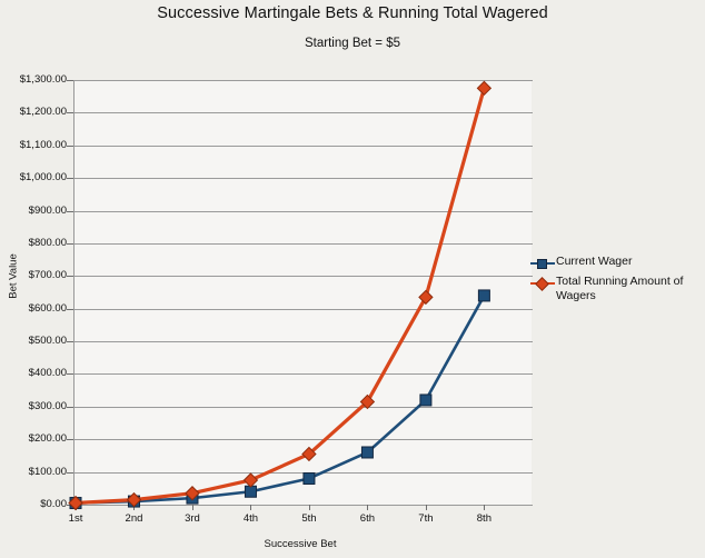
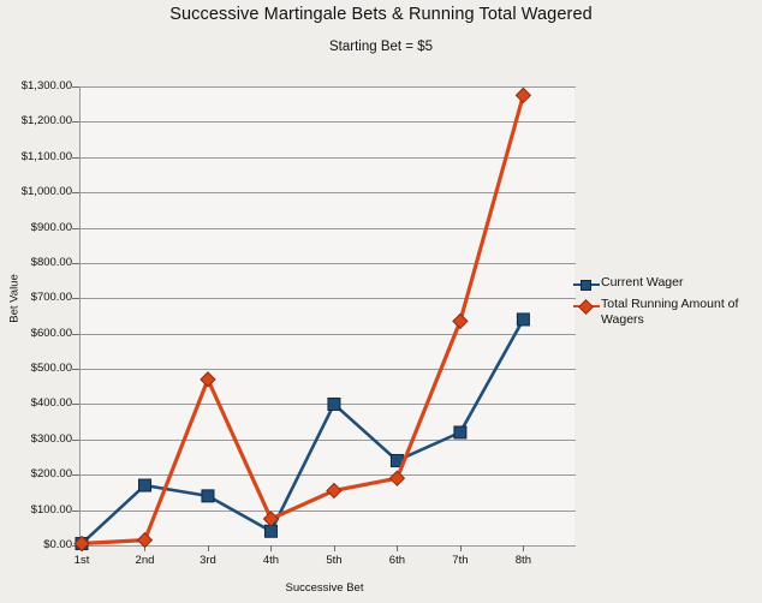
Current Wager/2nd: $10 -> $170
Current Wager/3rd: $20 -> $140
Total Running Amount of Wagers/3rd: $40 -> $470
Current Wager/5th: $80 -> $400
Current Wager/6th: $160 -> $240
Total Running Amount of Wagers/6th: $320 -> $190
